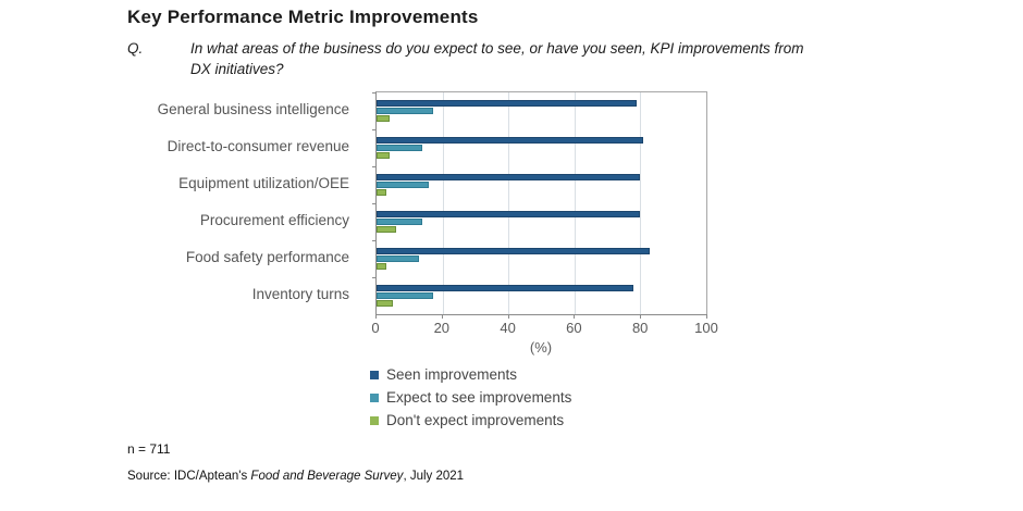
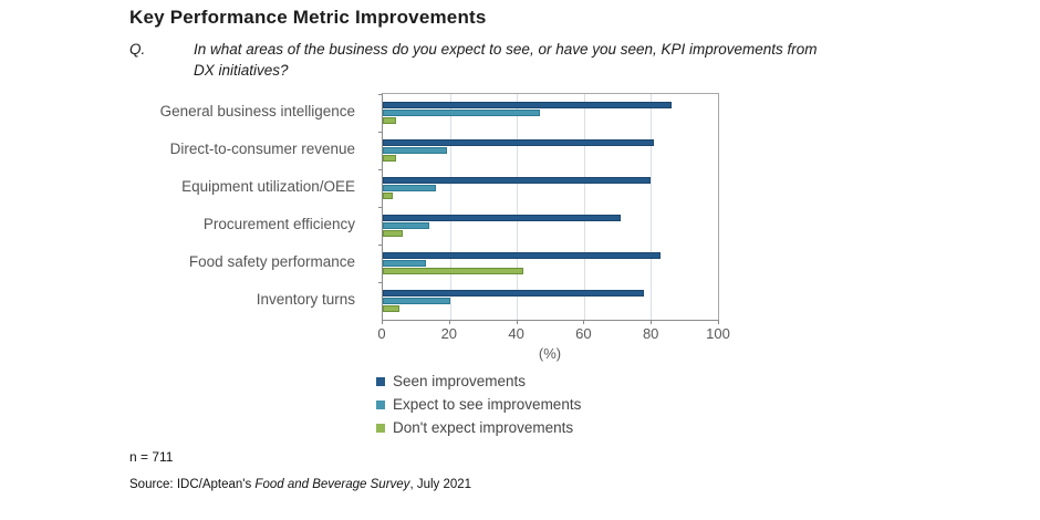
Seen improvements/General business intelligence: 79 -> 86
Expect to see improvements/General business intelligence: 17 -> 47
Expect to see improvements/Direct-to-consumer revenue: 14 -> 19
Seen improvements/Procurement efficiency: 80 -> 71
Don't expect improvements/Food safety performance: 3 -> 42
Expect to see improvements/Inventory turns: 17 -> 20
